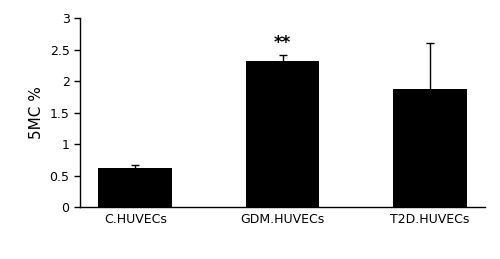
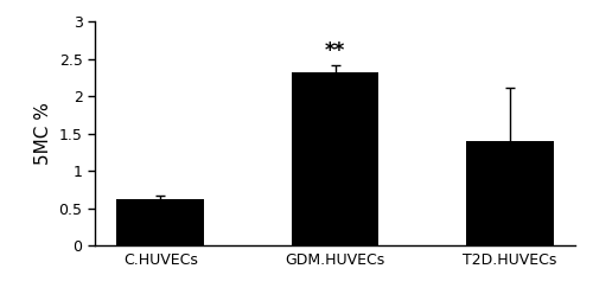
T2D.HUVECs: 1.88 -> 1.40
